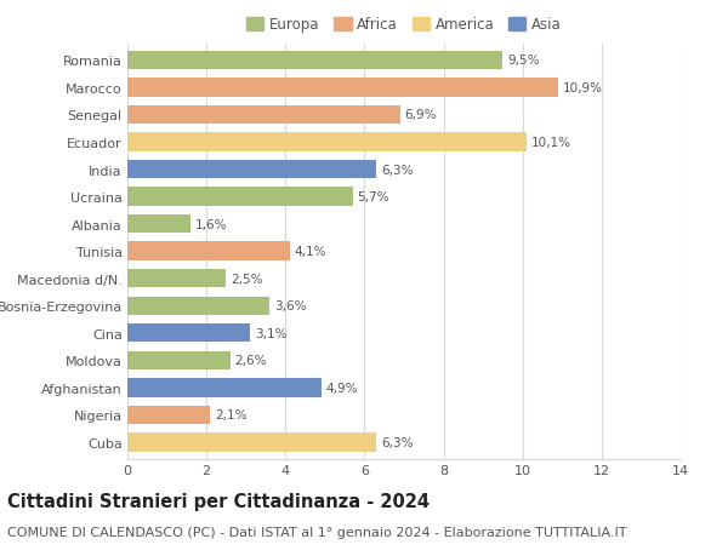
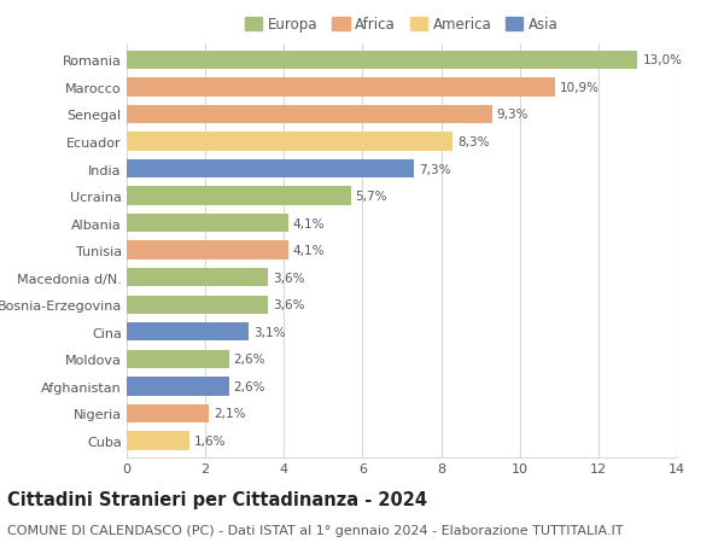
Romania: 9,5% -> 13,0%
Senegal: 6,9% -> 9,3%
Ecuador: 10,1% -> 8,3%
India: 6,3% -> 7,3%
Albania: 1,6% -> 4,1%
Macedonia d/N.: 2,5% -> 3,6%
Afghanistan: 4,9% -> 2,6%
Cuba: 6,3% -> 1,6%
